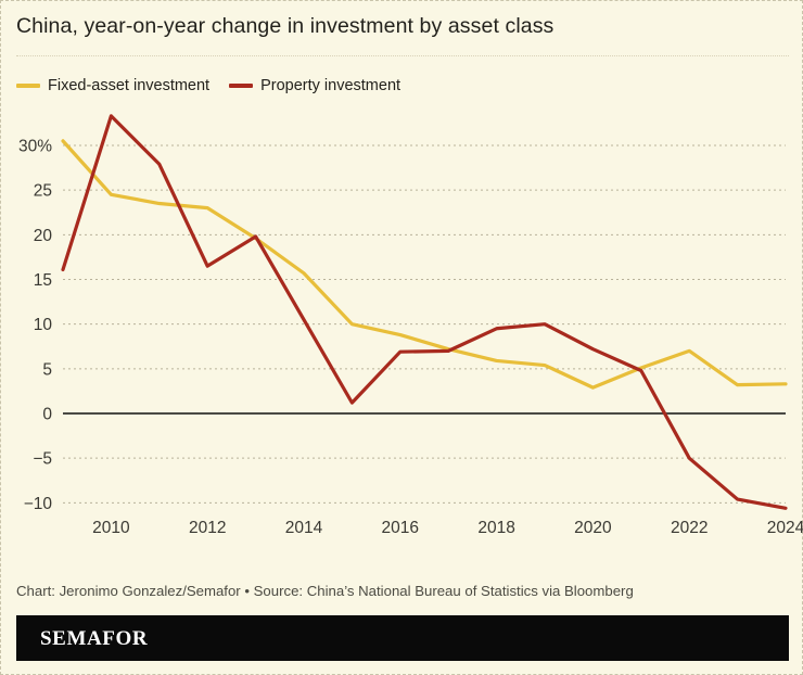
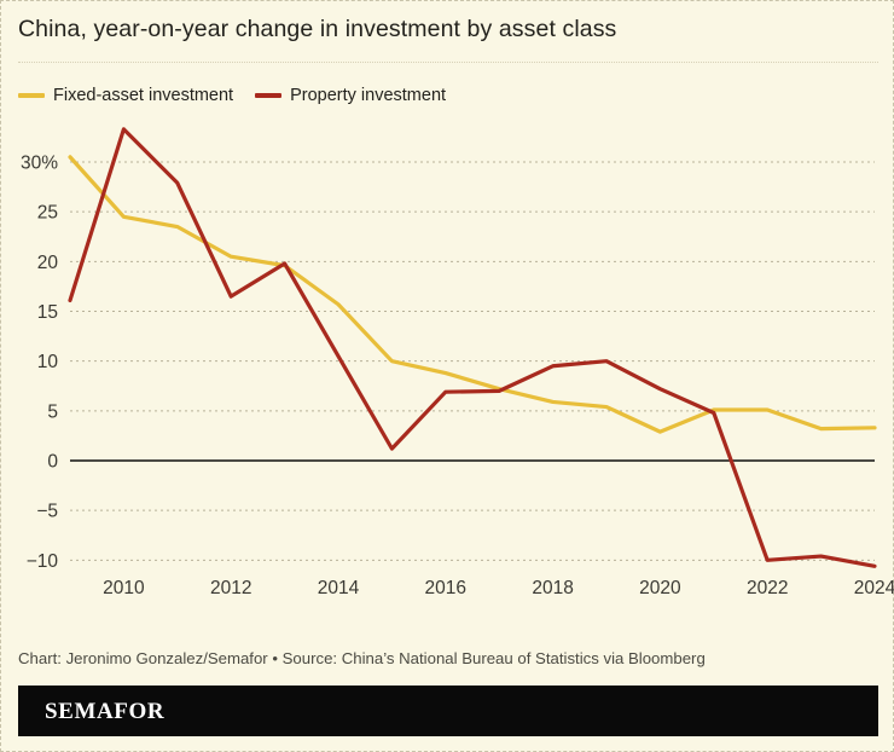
Fixed-asset investment/2012: 23% -> 20%
Fixed-asset investment/2022: 7% -> 5%
Property investment/2022: -5% -> -10%
